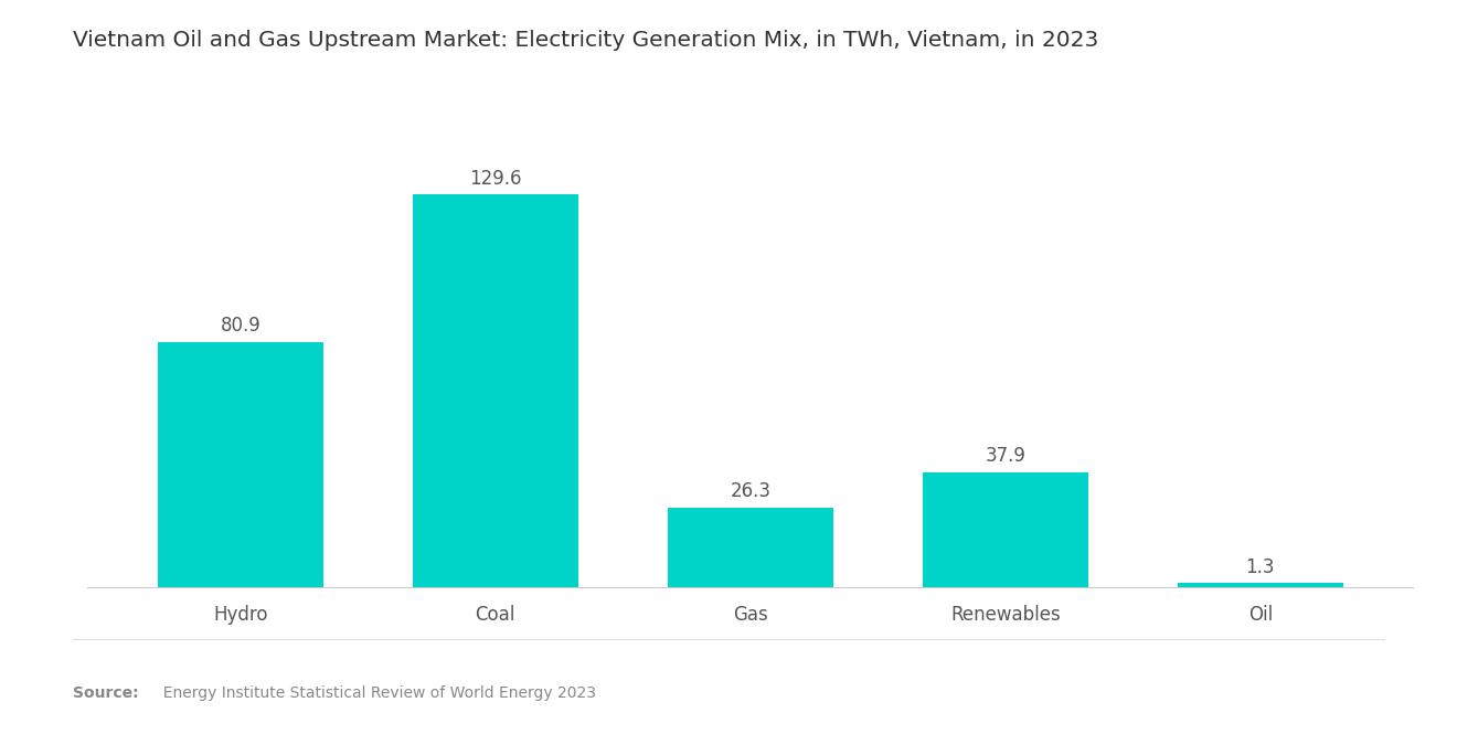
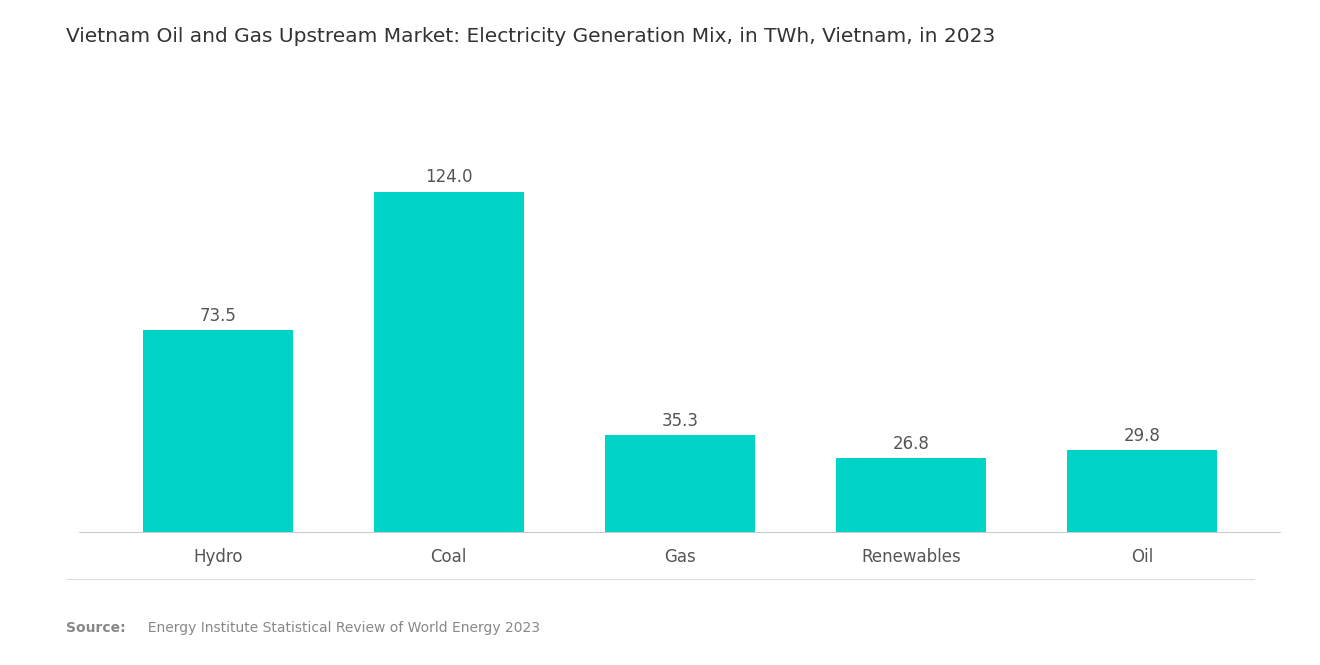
Hydro: 80.9 -> 73.5
Coal: 129.6 -> 124.0
Gas: 26.3 -> 35.3
Renewables: 37.9 -> 26.8
Oil: 1.3 -> 29.8
